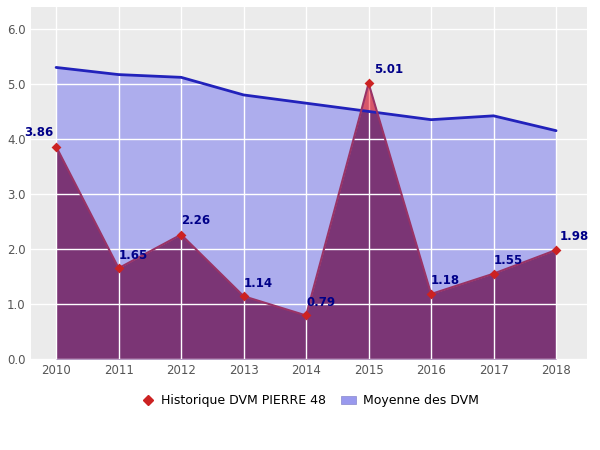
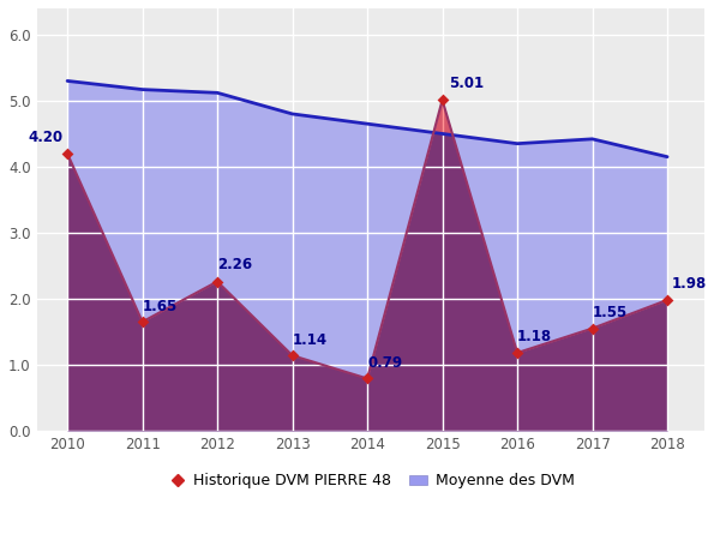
Historique DVM PIERRE 48/2010: 3.86 -> 4.20
